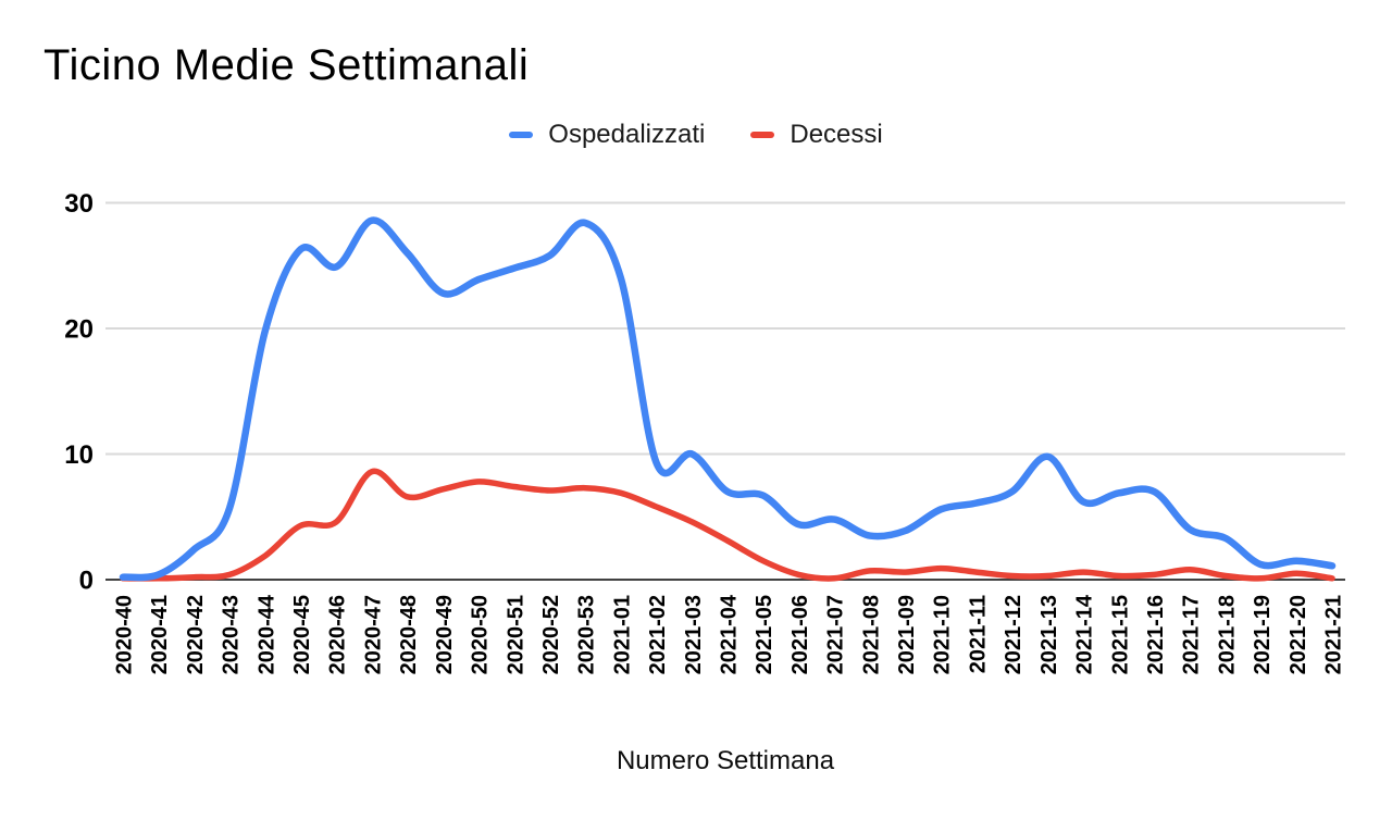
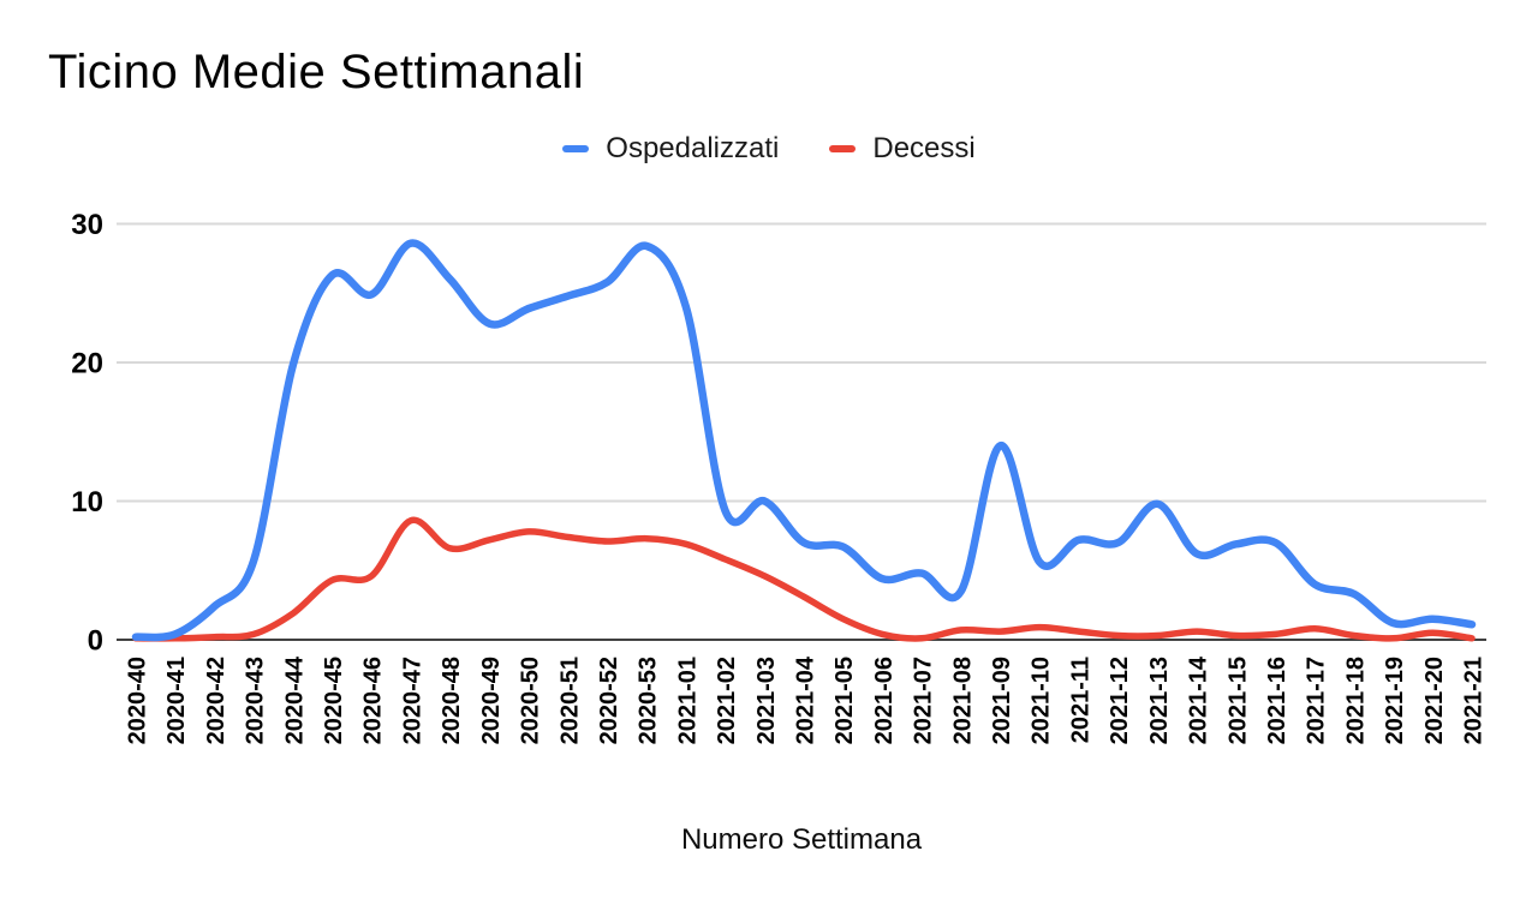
Ospedalizzati/2021-09: 3.9 -> 14.0
Ospedalizzati/2021-11: 6.1 -> 7.2
